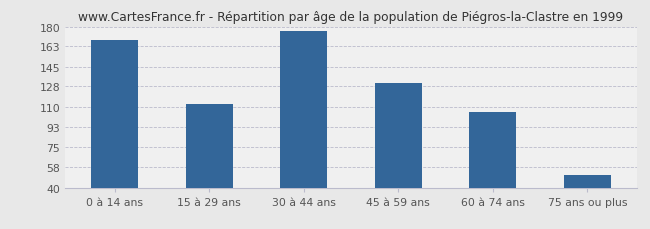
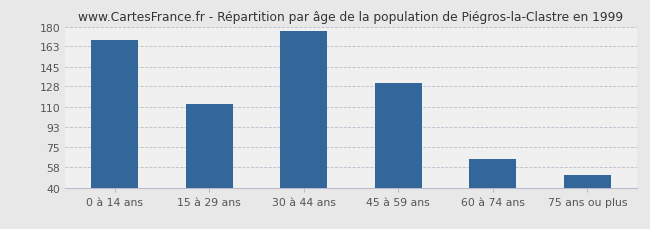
60 à 74 ans: 106 -> 65
